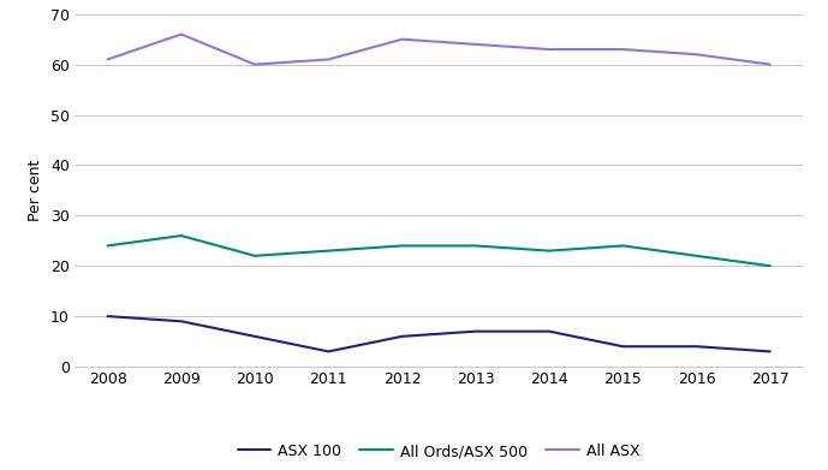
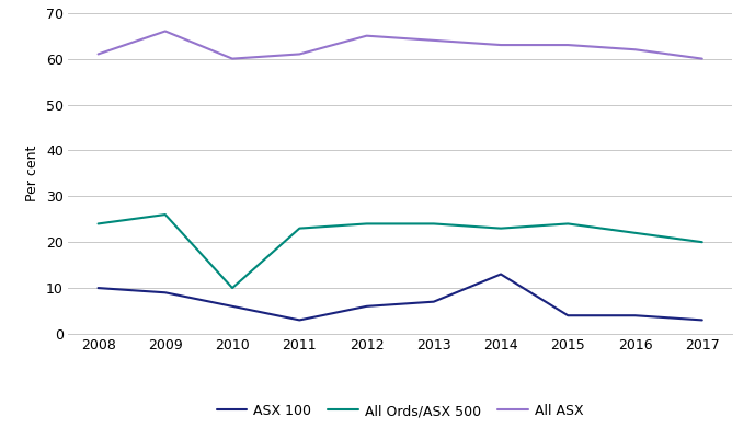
All Ords/ASX 500/2010: 22 -> 10
ASX 100/2014: 7 -> 13
